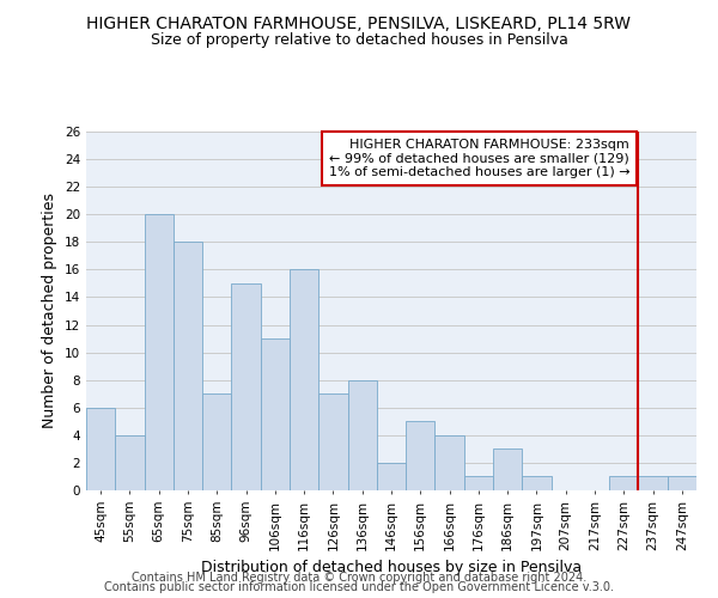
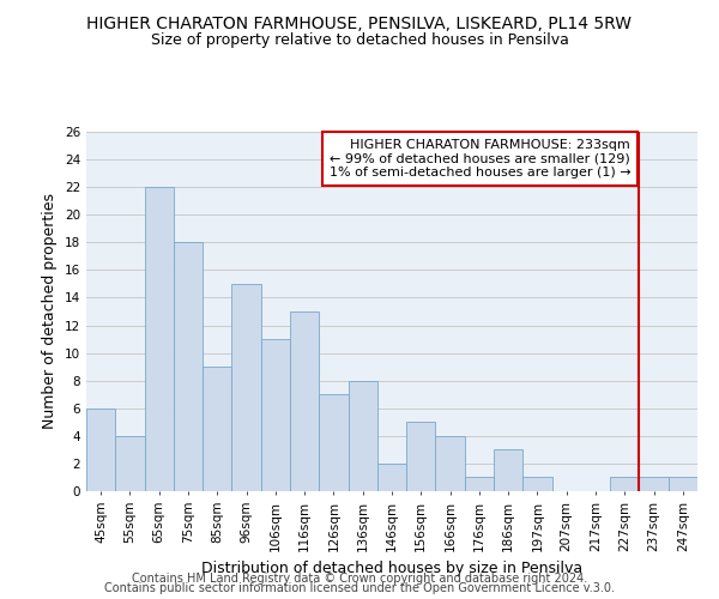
65sqm: 20 -> 22
85sqm: 7 -> 9
116sqm: 16 -> 13
